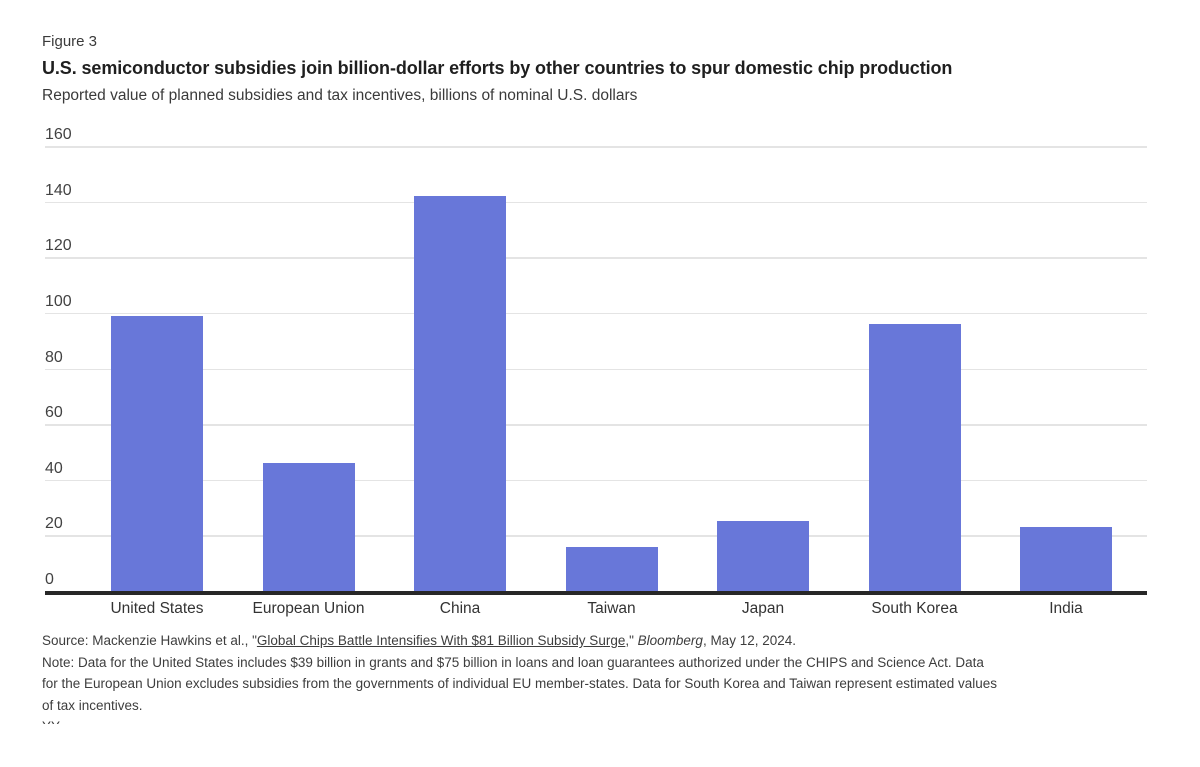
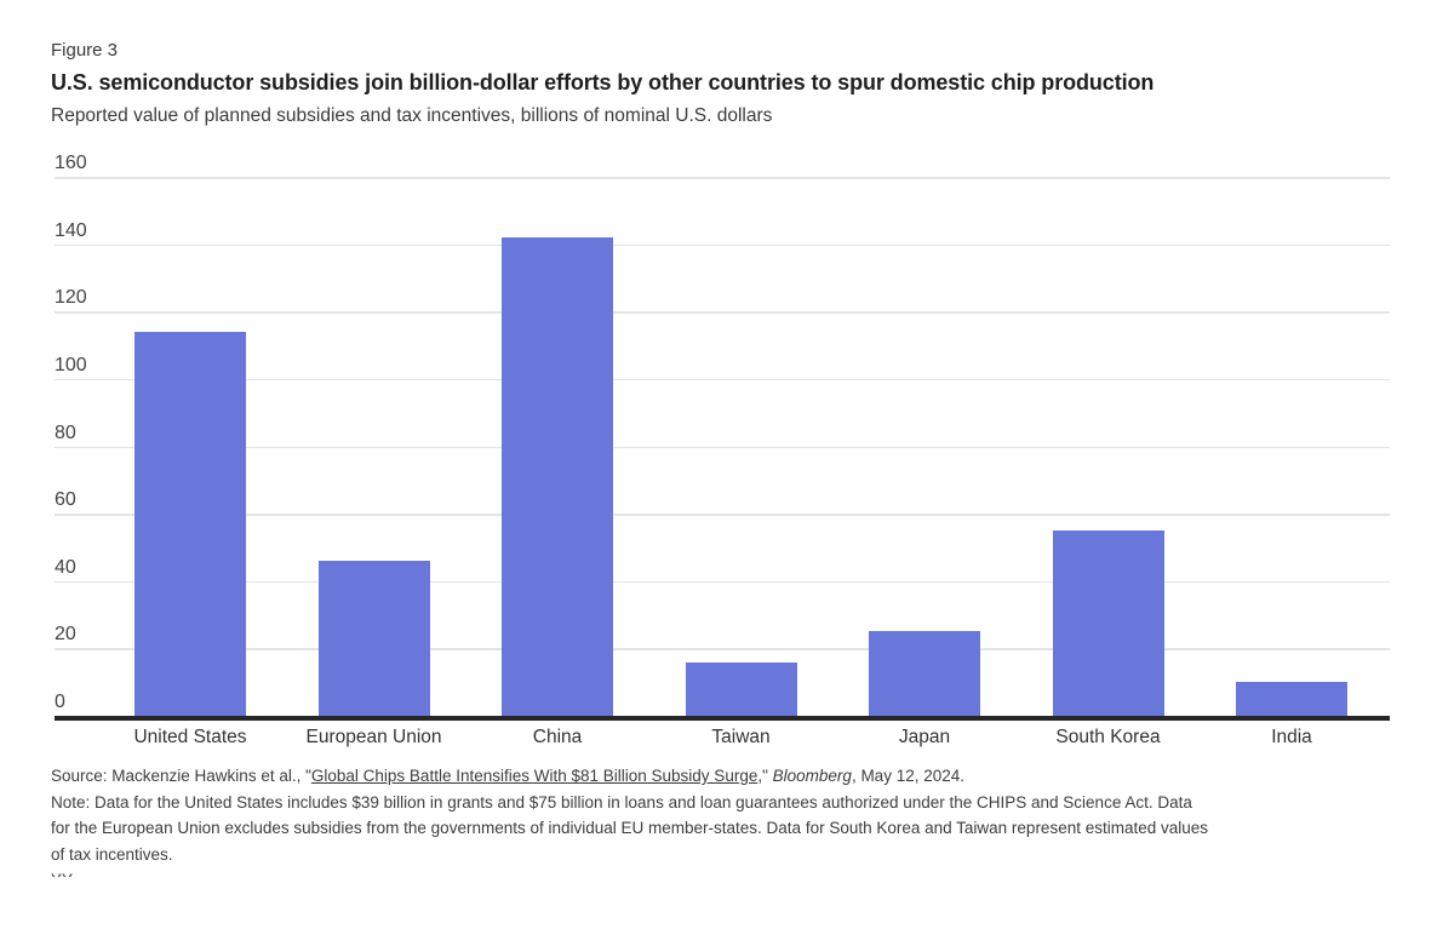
United States: 99 -> 114
South Korea: 96 -> 55
India: 23 -> 10
